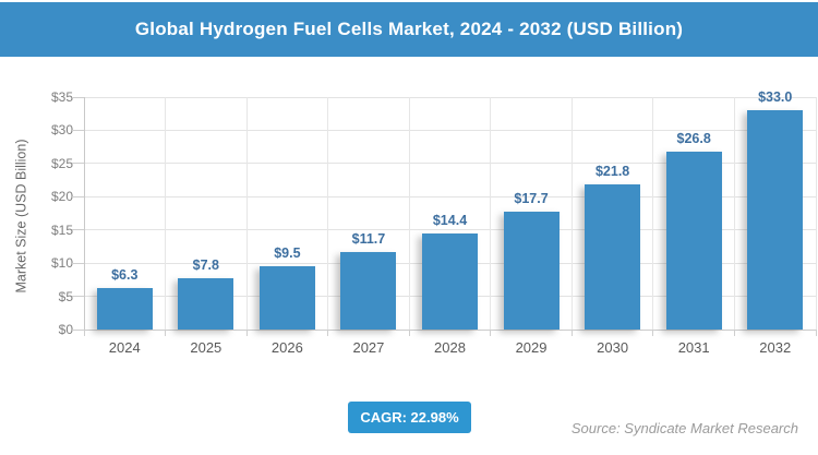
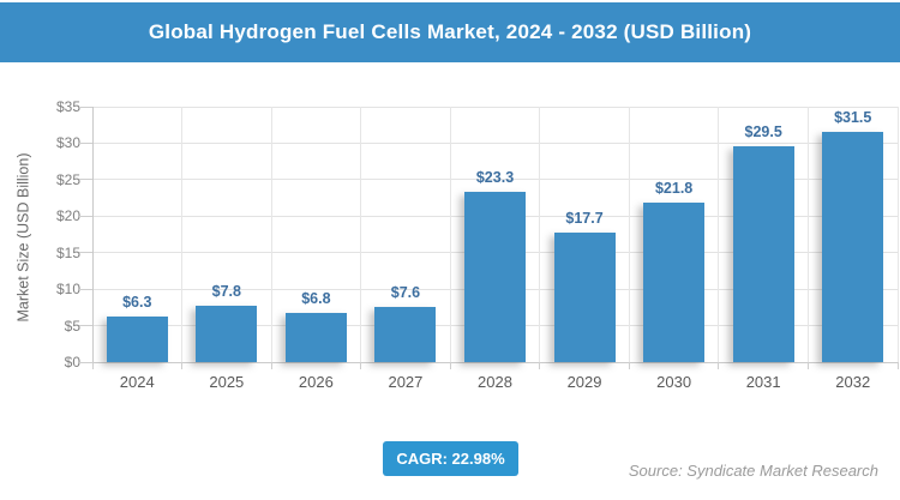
2026: $9.5 -> $6.8
2027: $11.7 -> $7.6
2028: $14.4 -> $23.3
2031: $26.8 -> $29.5
2032: $33.0 -> $31.5
